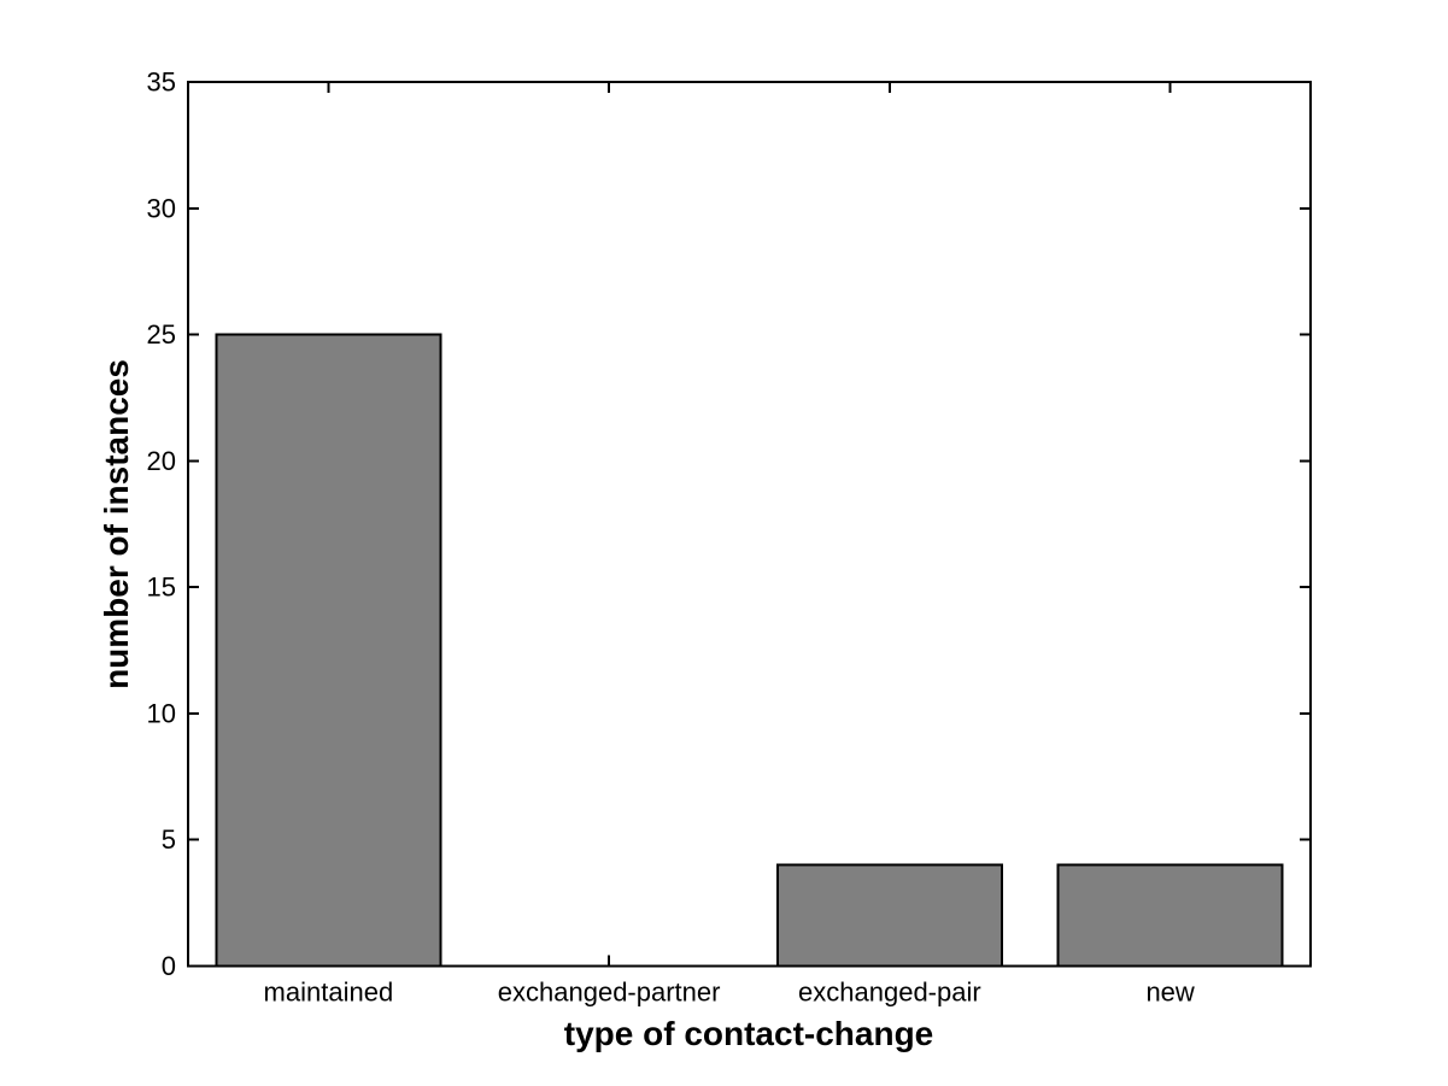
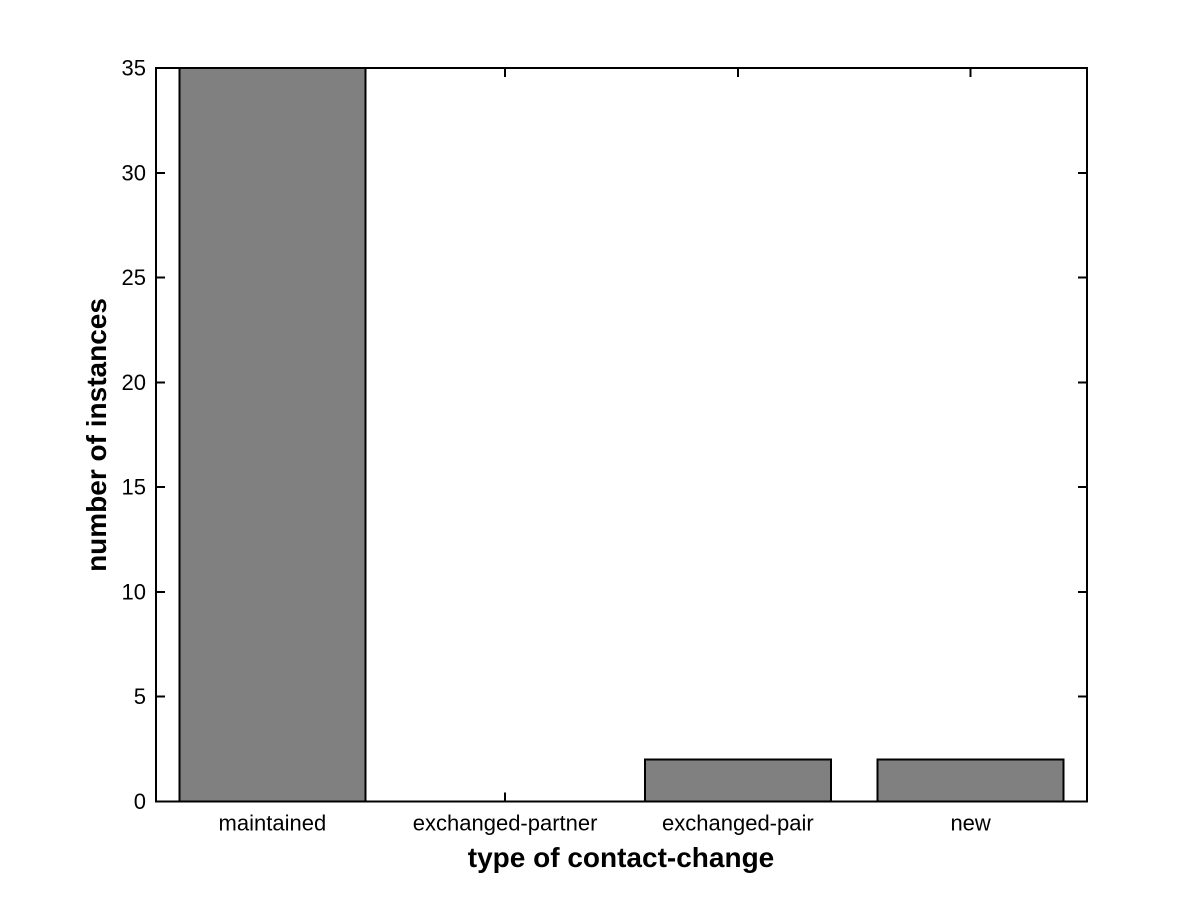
maintained: 25 -> 35
exchanged-pair: 4 -> 2
new: 4 -> 2
